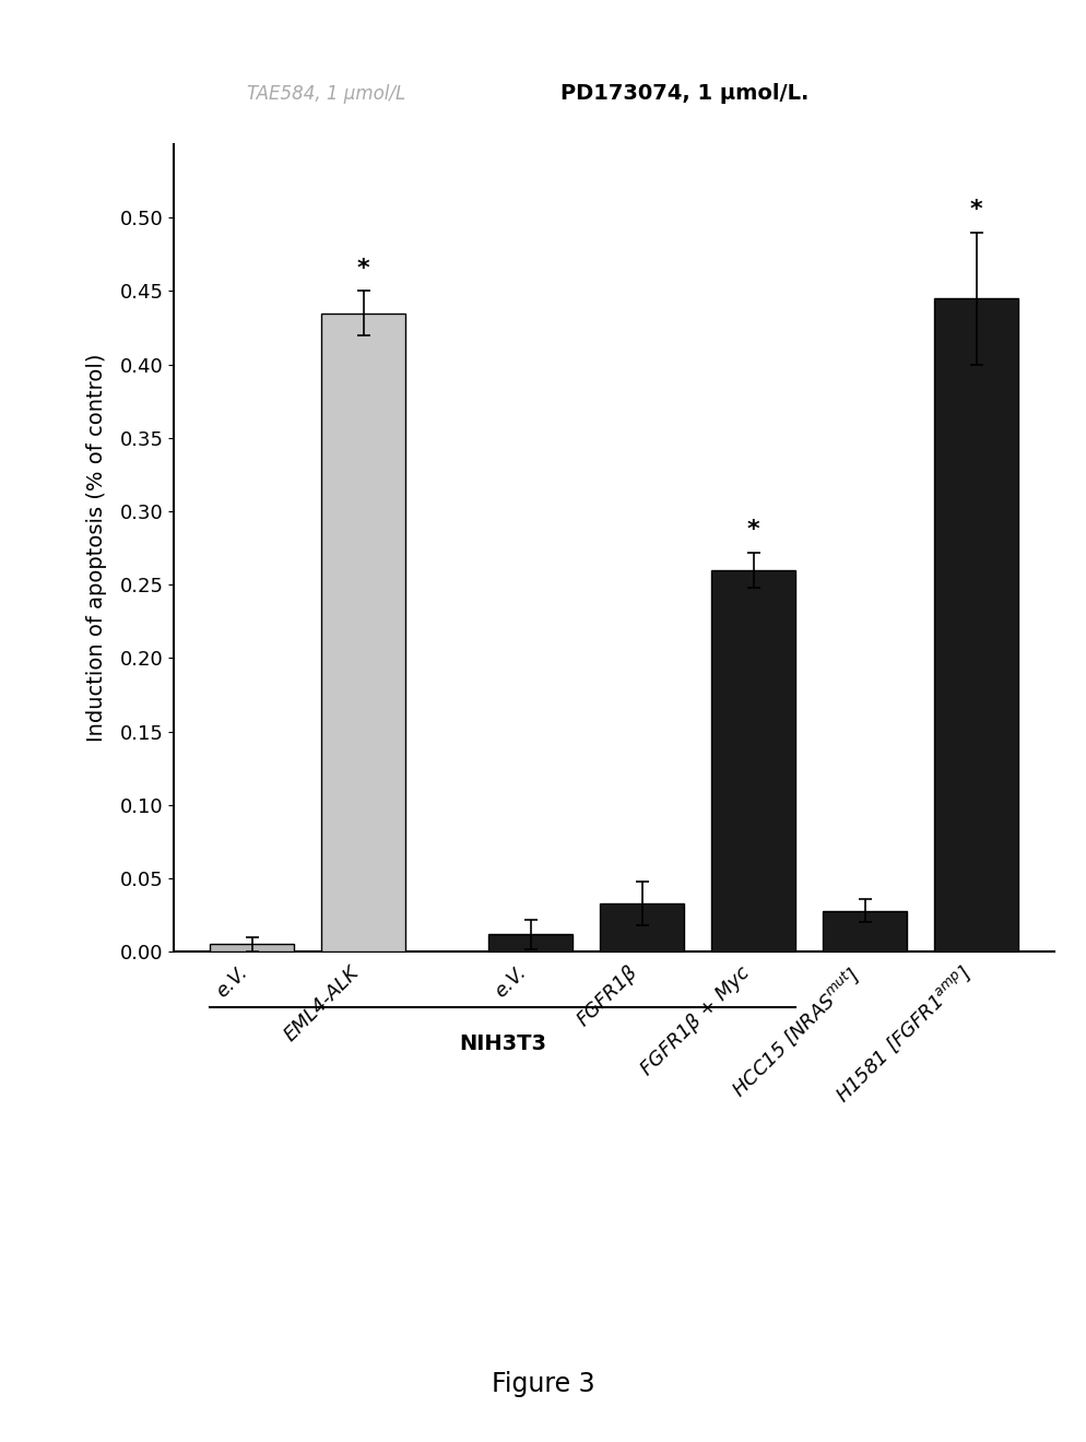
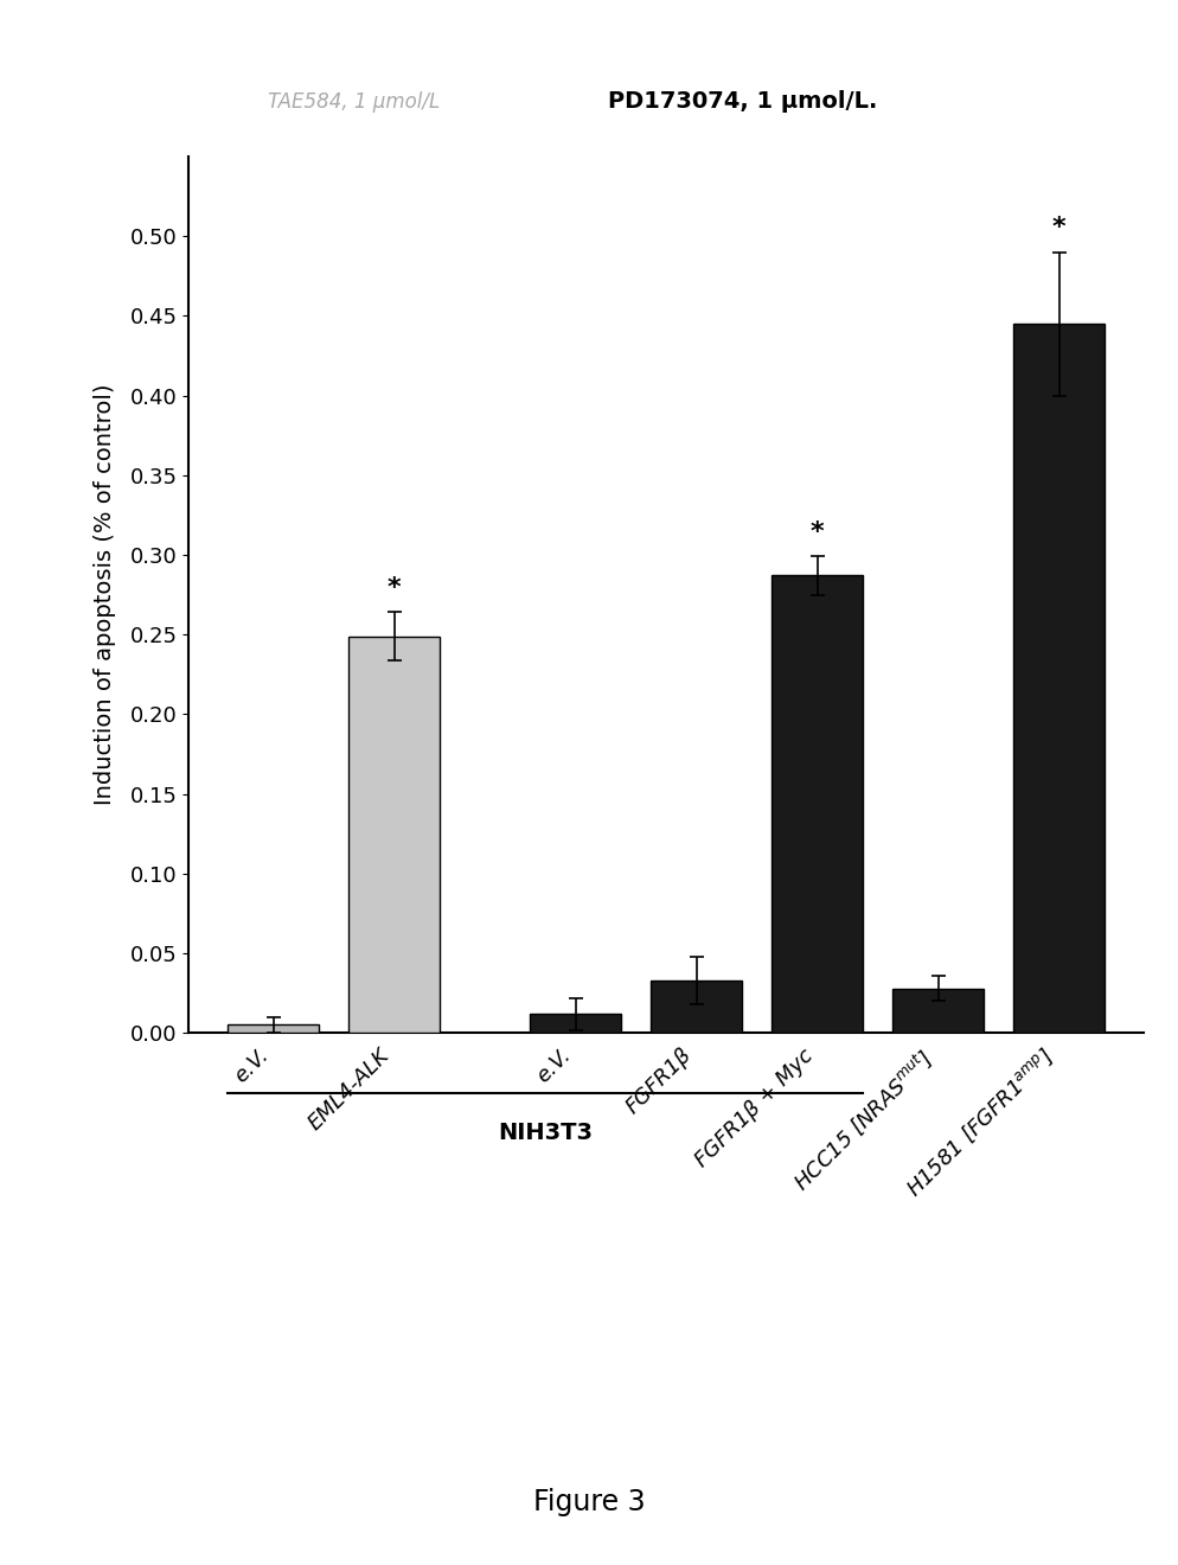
EML4-ALK: 0.435 -> 0.249
FGFR1β + Myc: 0.260 -> 0.287
